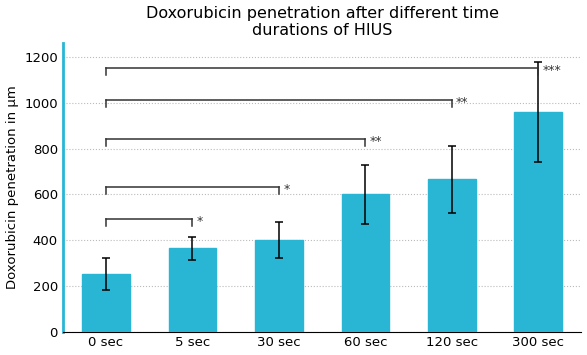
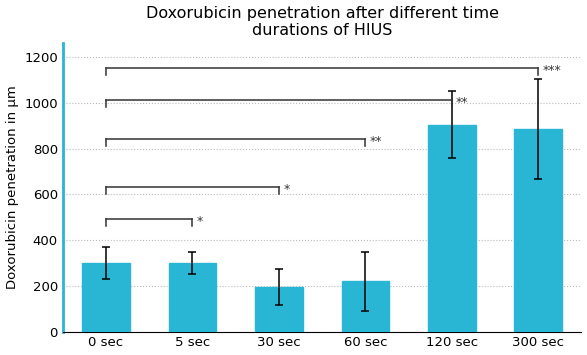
0 sec: 250 -> 300
5 sec: 365 -> 300
30 sec: 400 -> 195
60 sec: 600 -> 220
120 sec: 665 -> 905
300 sec: 960 -> 885
